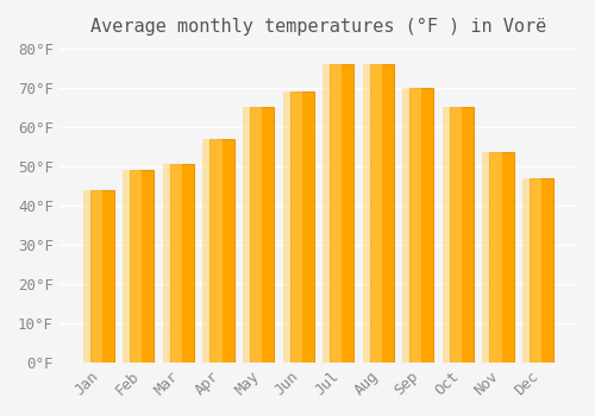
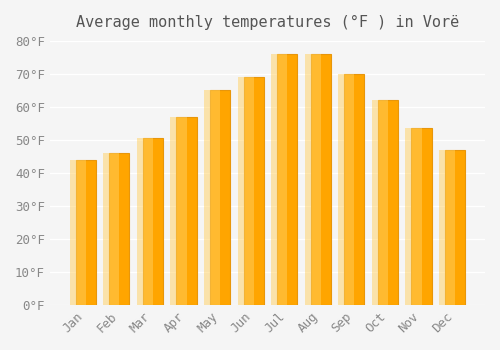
Feb: 49.0°F -> 46.0°F
Oct: 65.0°F -> 62.0°F
